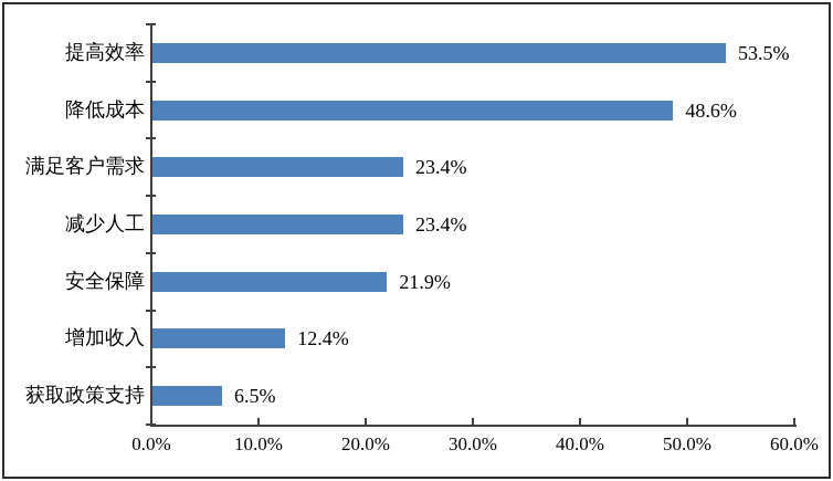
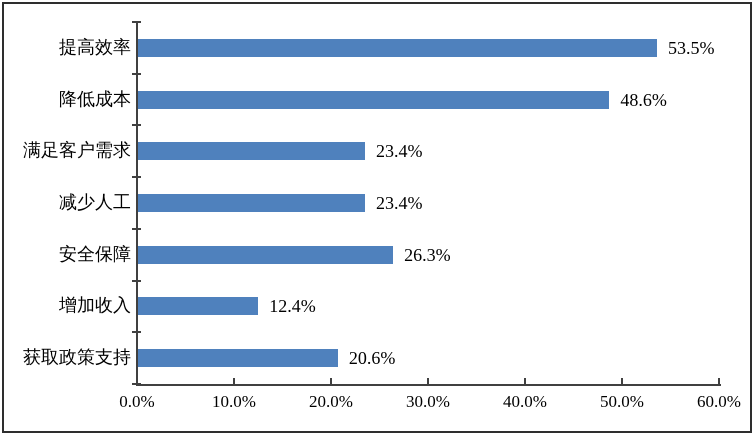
安全保障: 21.9% -> 26.3%
获取政策支持: 6.5% -> 20.6%
